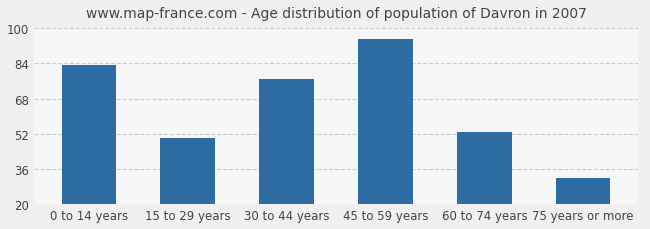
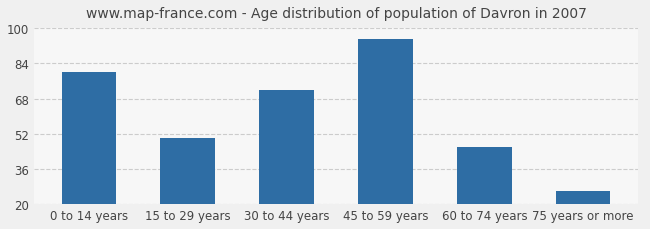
0 to 14 years: 83 -> 80
30 to 44 years: 77 -> 72
60 to 74 years: 53 -> 46
75 years or more: 32 -> 26
